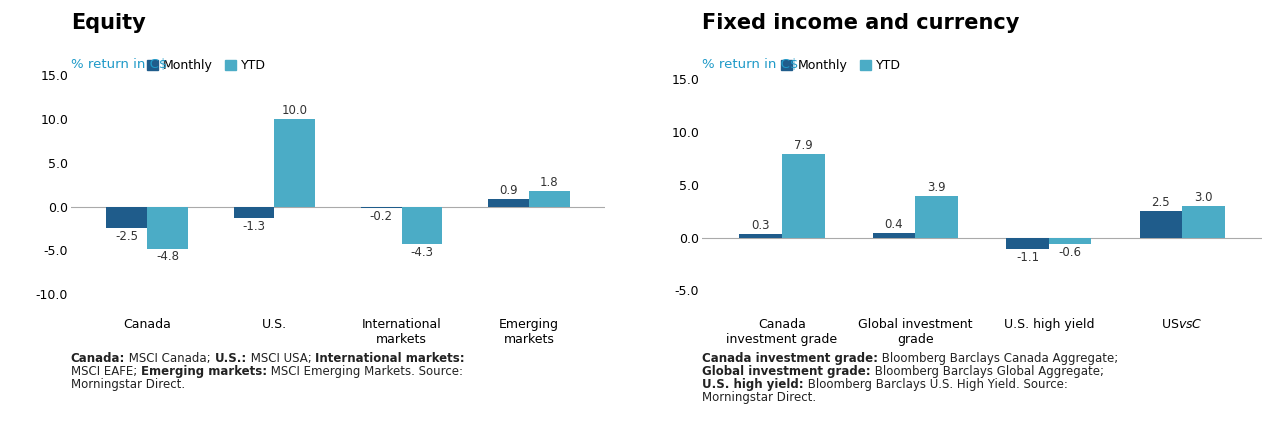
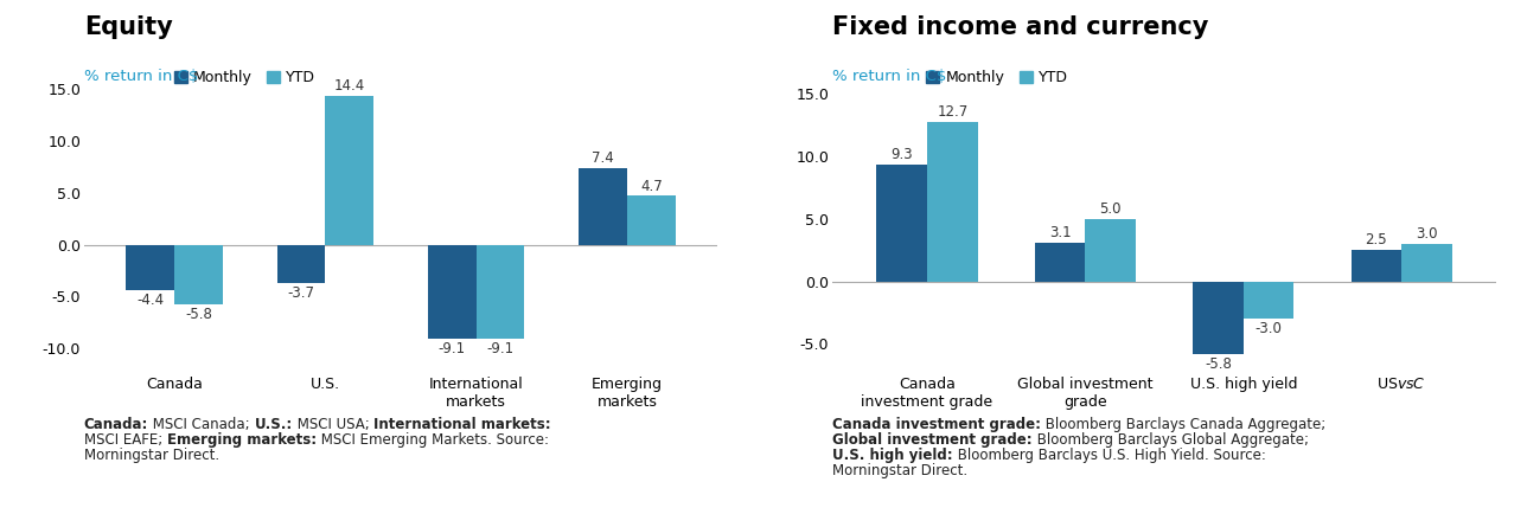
Monthly/Canada: -2.5 -> -4.4
YTD/Canada: -4.8 -> -5.8
Monthly/U.S.: -1.3 -> -3.7
YTD/U.S.: 10.0 -> 14.4
Monthly/International markets: -0.2 -> -9.1
YTD/International markets: -4.3 -> -9.1
Monthly/Emerging markets: 0.9 -> 7.4
YTD/Emerging markets: 1.8 -> 4.7
Monthly/Canada investment grade: 0.3 -> 9.3
YTD/Canada investment grade: 7.9 -> 12.7
Monthly/Global investment grade: 0.4 -> 3.1
YTD/Global investment grade: 3.9 -> 5.0
Monthly/U.S. high yield: -1.1 -> -5.8
YTD/U.S. high yield: -0.6 -> -3.0
